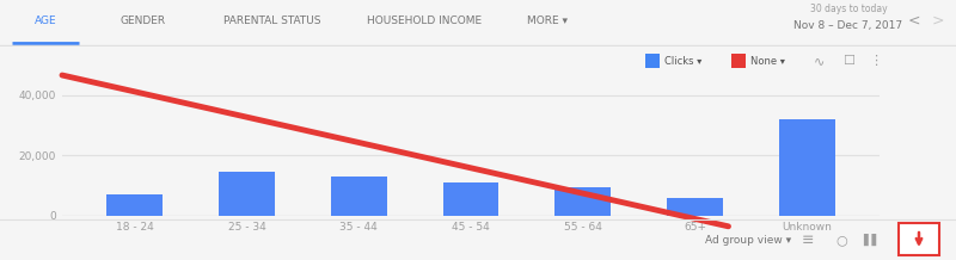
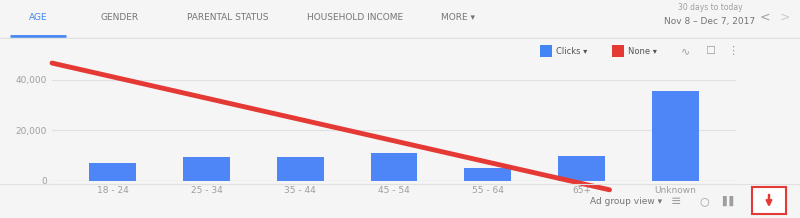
25 - 34: 14,500 -> 9,500
35 - 44: 13,000 -> 9,500
55 - 64: 9,500 -> 5,000
65+: 6,000 -> 10,000
Unknown: 32,000 -> 35,500
